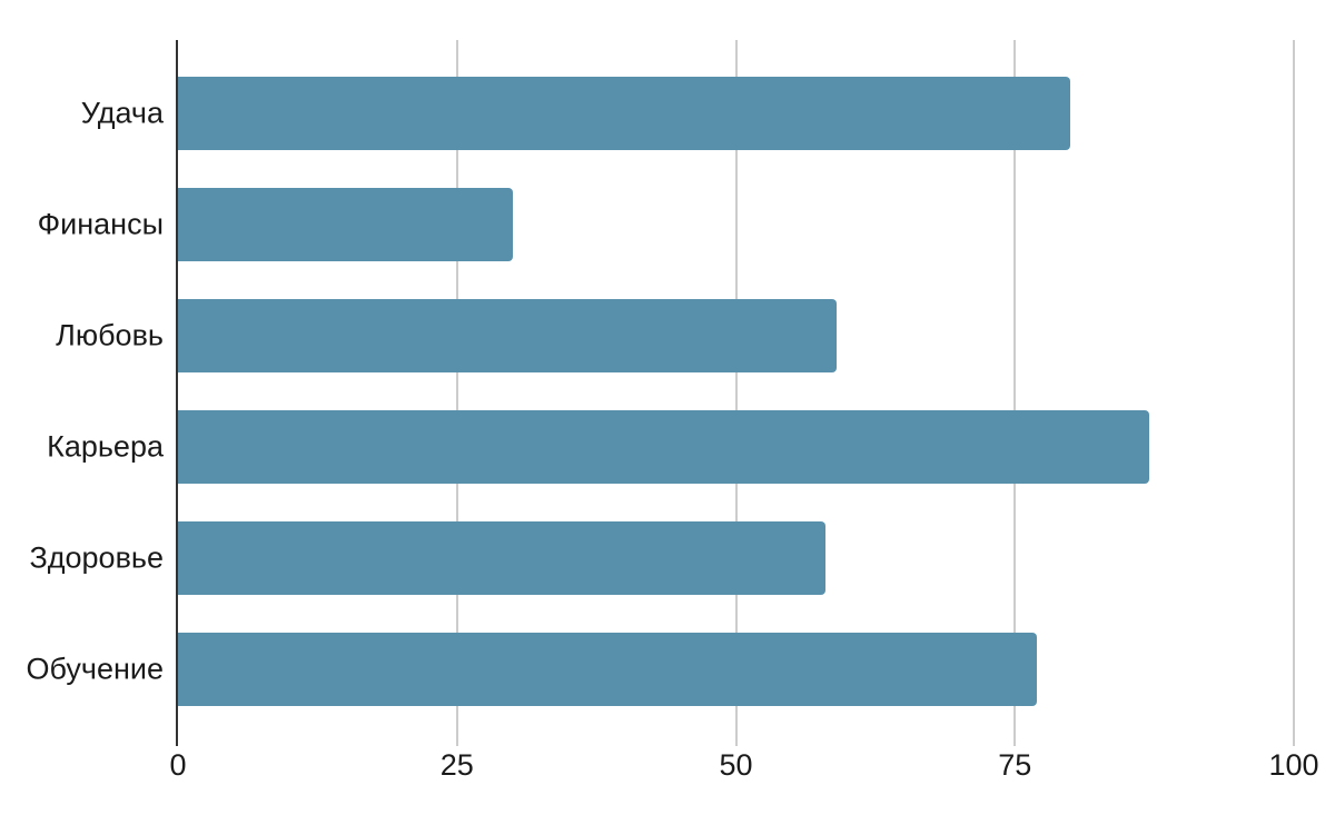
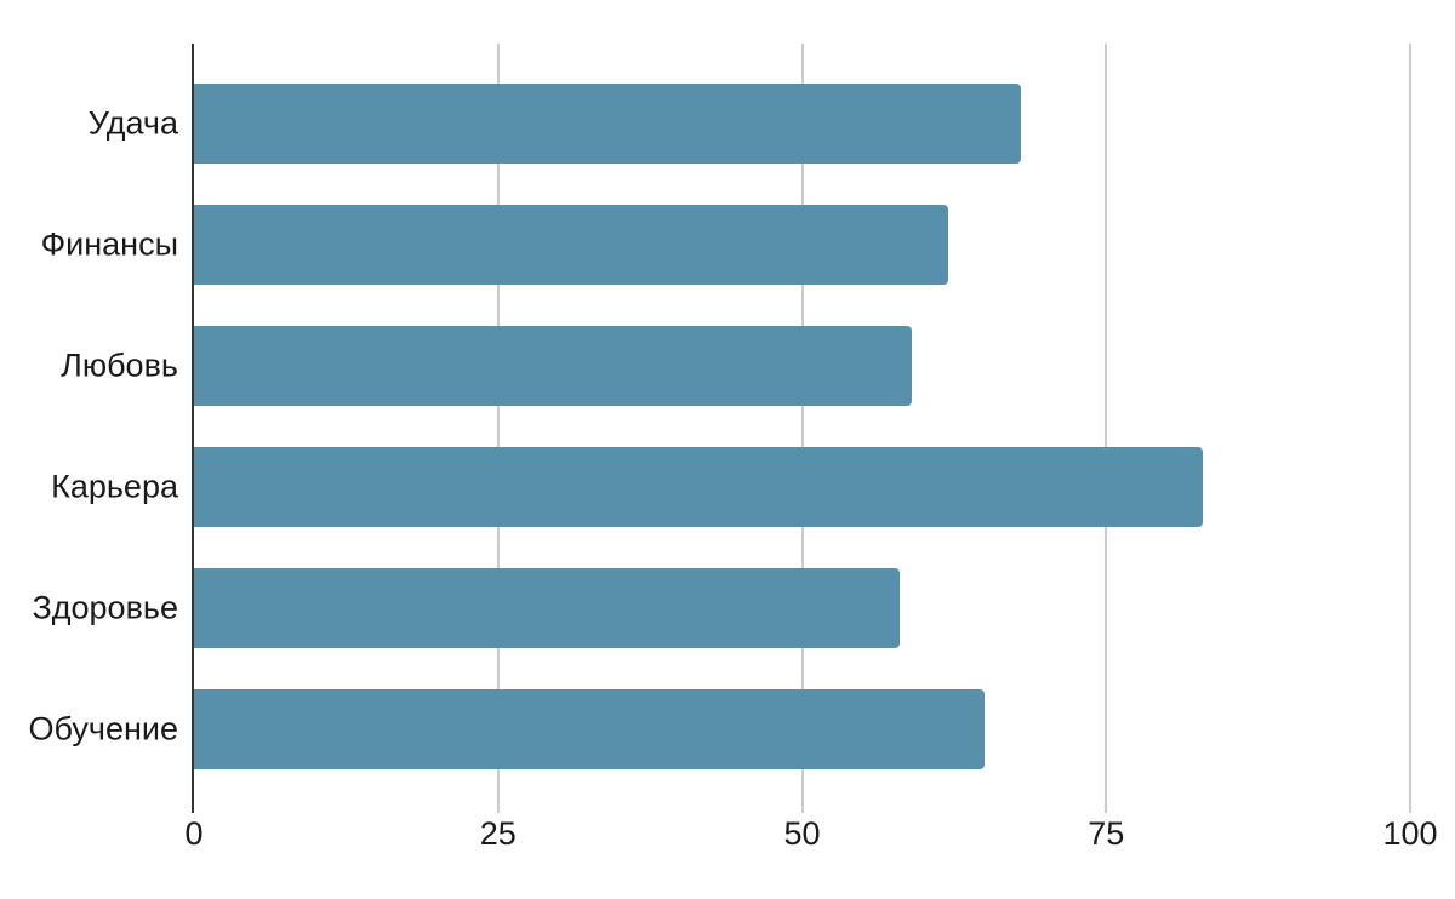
Удача: 80 -> 68
Финансы: 30 -> 62
Карьера: 87 -> 83
Обучение: 77 -> 65
